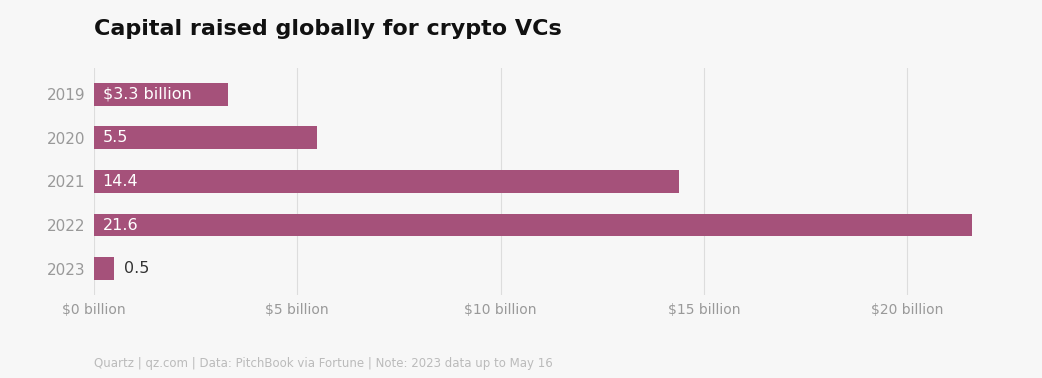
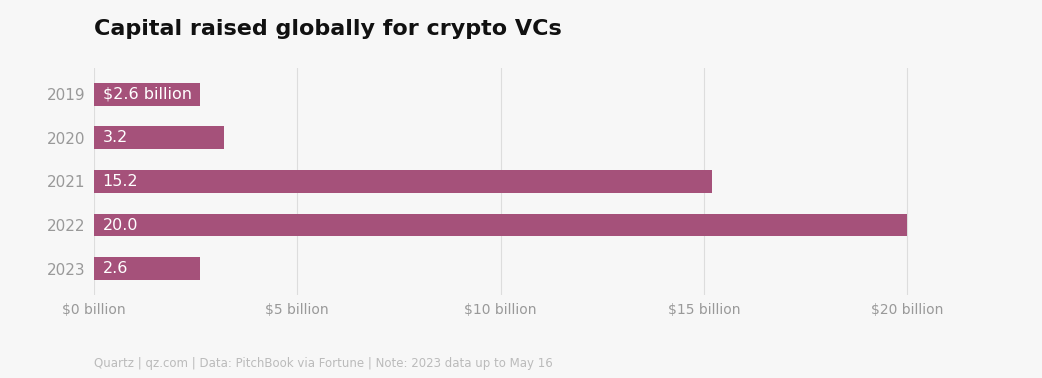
2019: $3.3 -> $2.6
2020: 5.5 -> 3.2
2021: 14.4 -> 15.2
2022: 21.6 -> 20.0
2023: 0.5 -> 2.6
